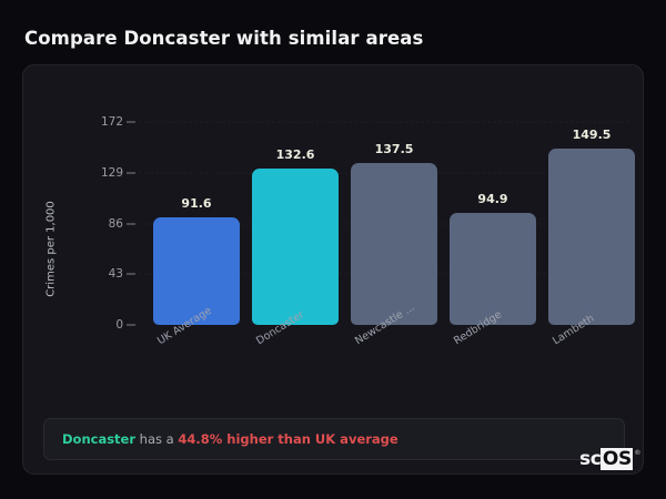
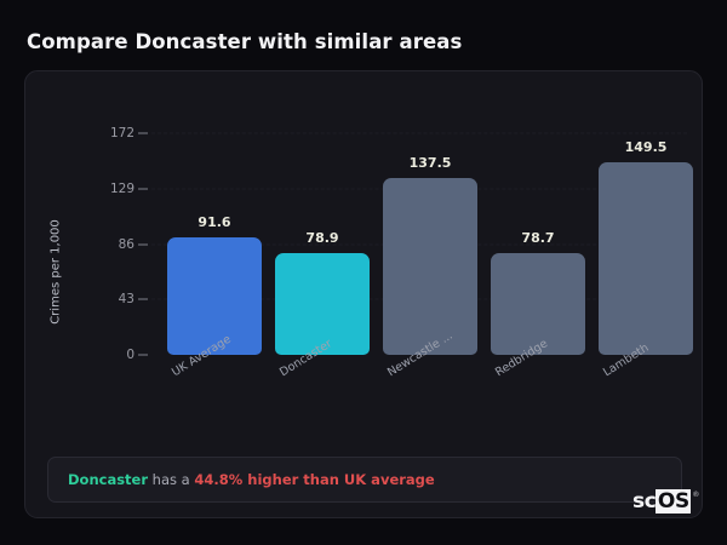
Doncaster: 132.6 -> 78.9
Redbridge: 94.9 -> 78.7
